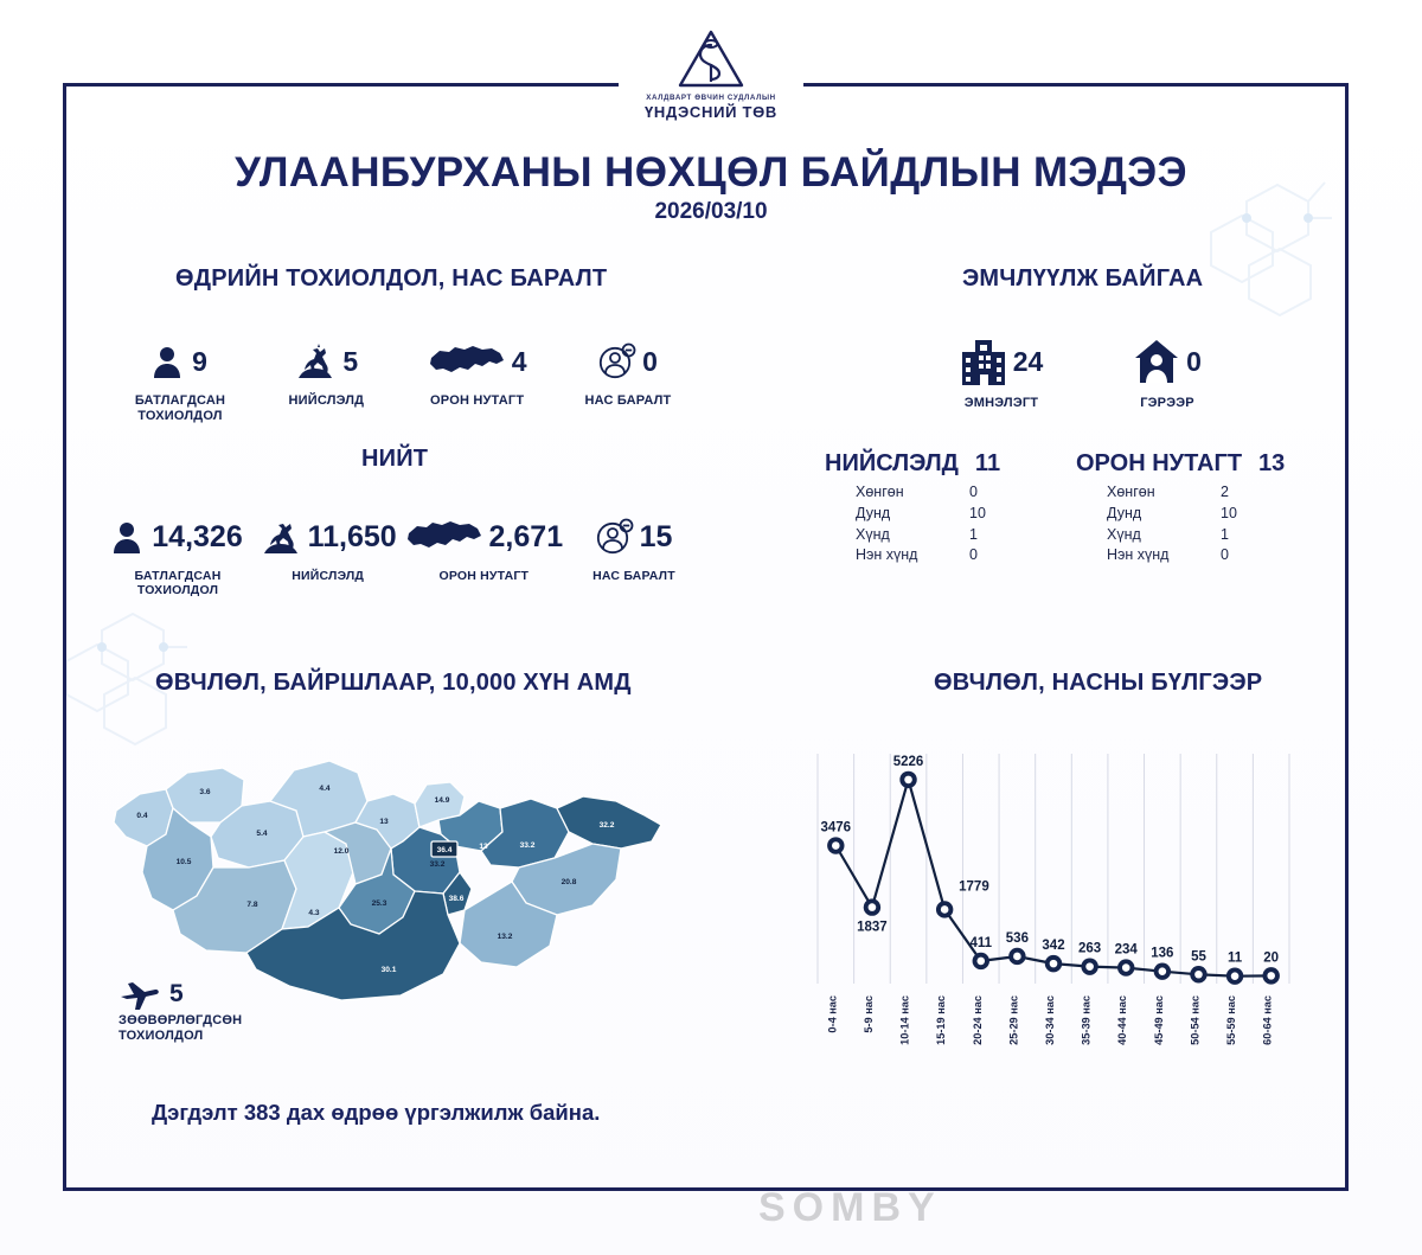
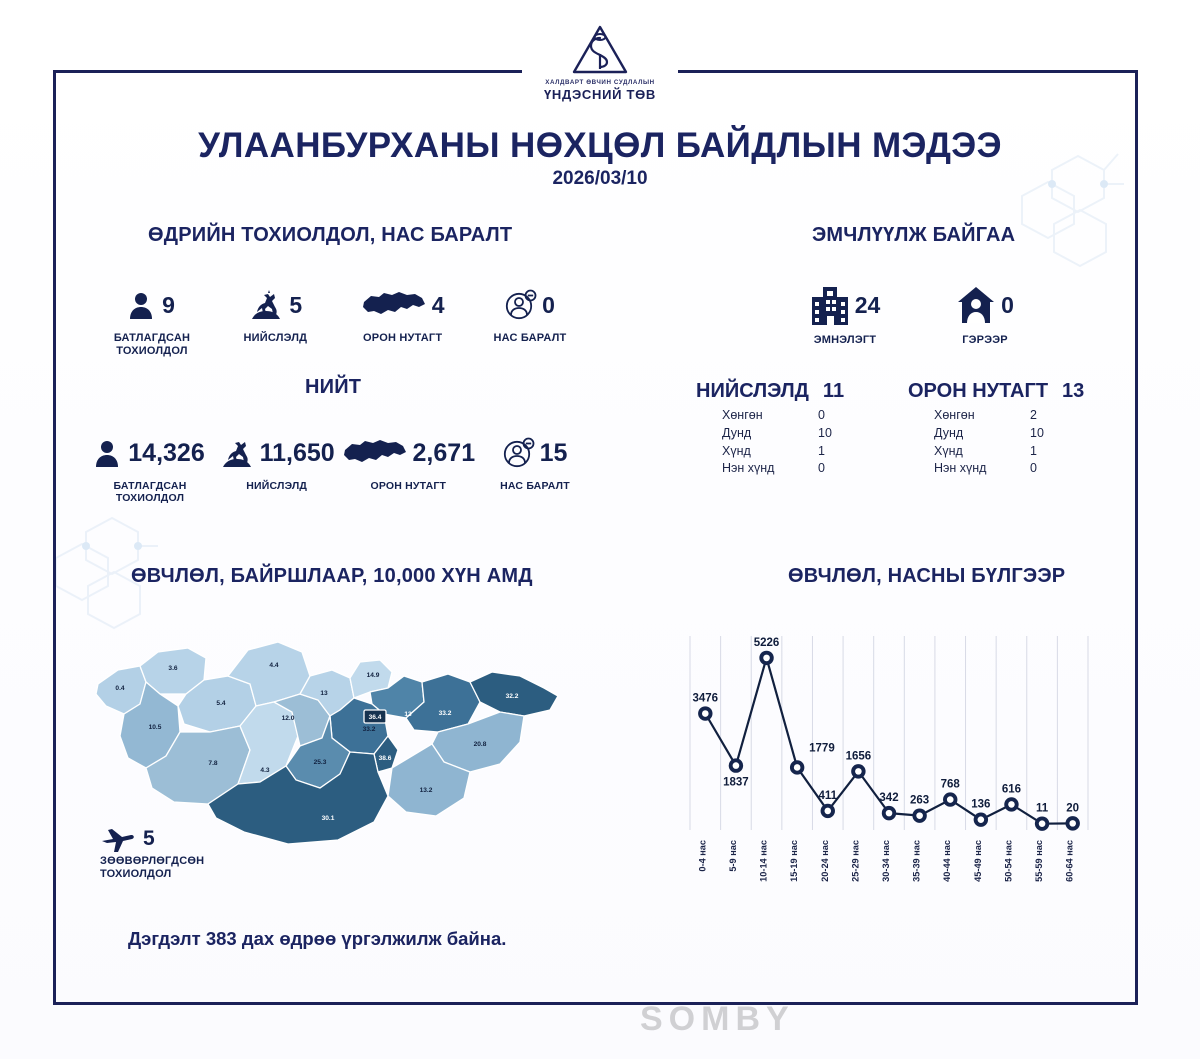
25-29 нас: 536 -> 1656
40-44 нас: 234 -> 768
50-54 нас: 55 -> 616
